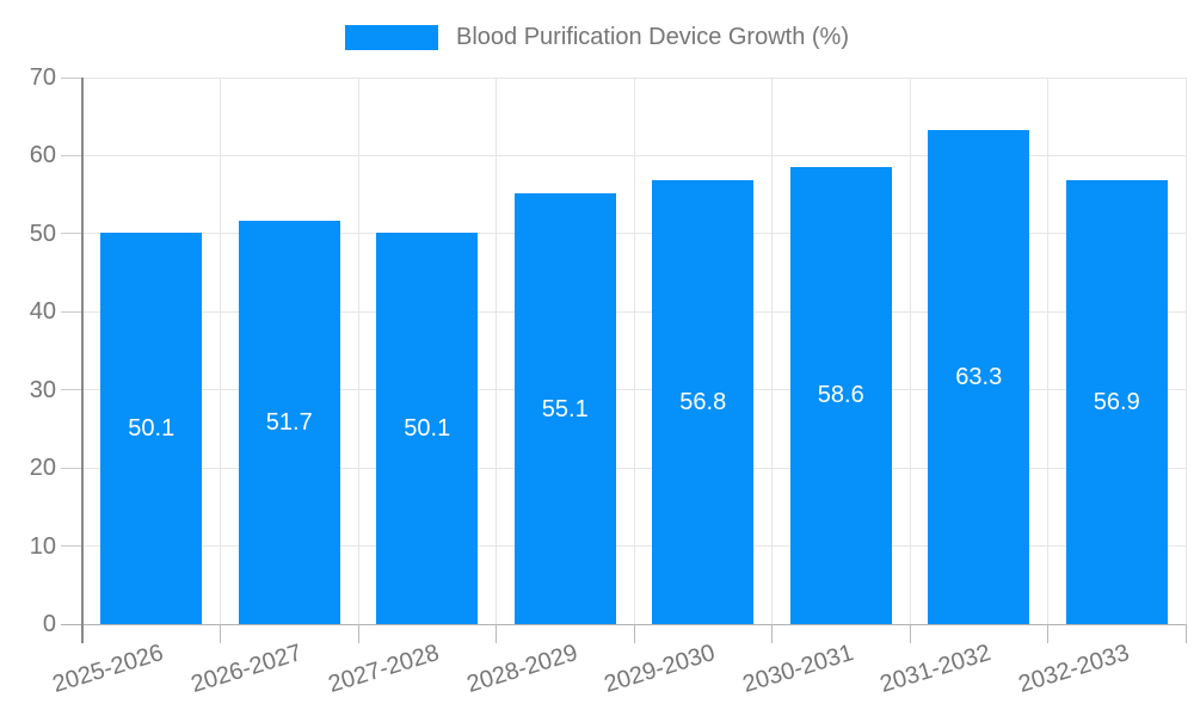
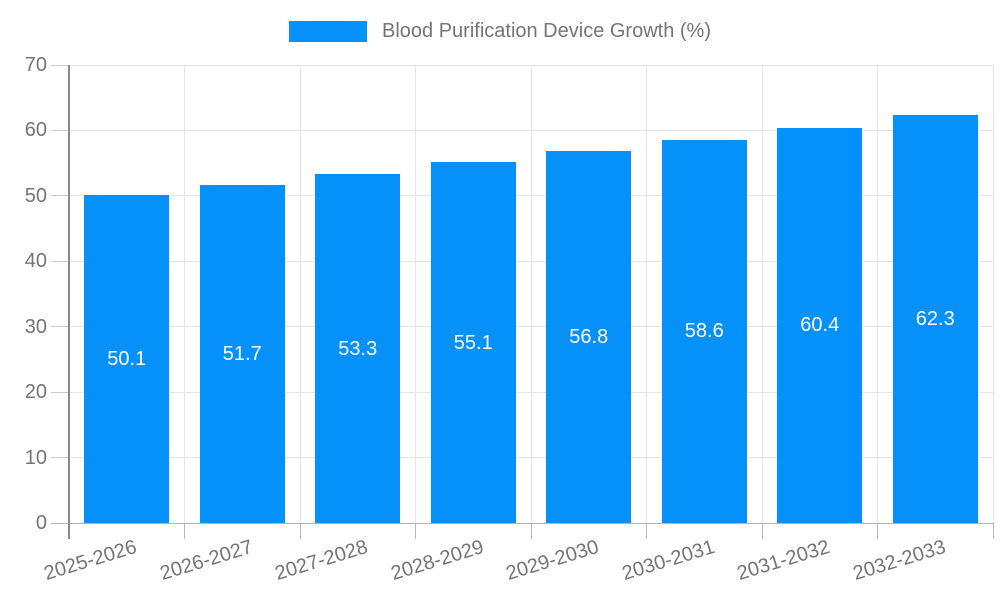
2027-2028: 50.1 -> 53.3
2031-2032: 63.3 -> 60.4
2032-2033: 56.9 -> 62.3
